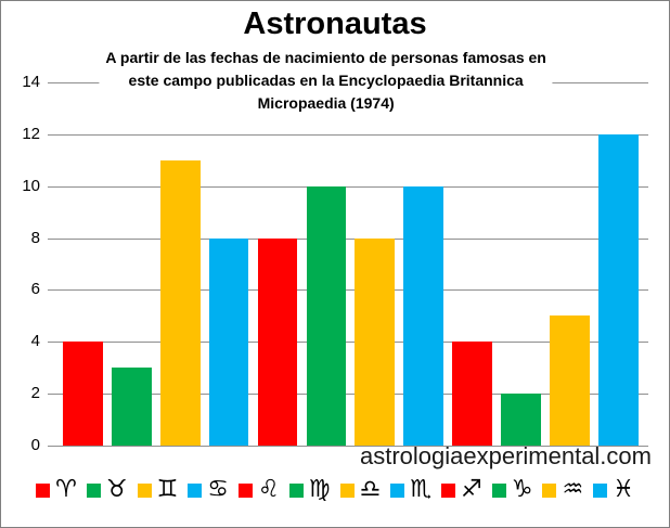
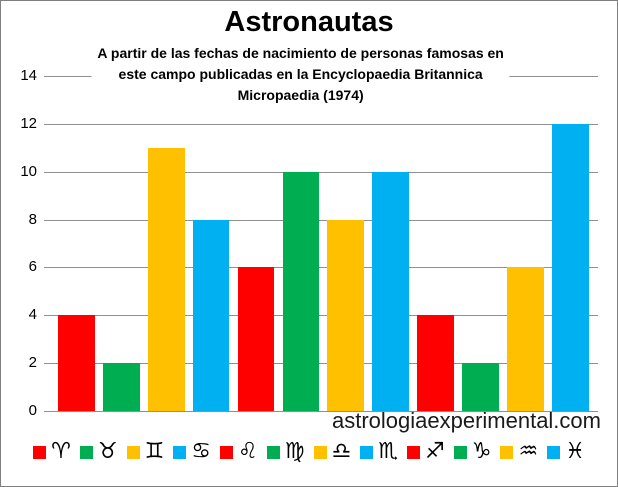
♉: 3 -> 2
♌: 8 -> 6
♒: 5 -> 6
